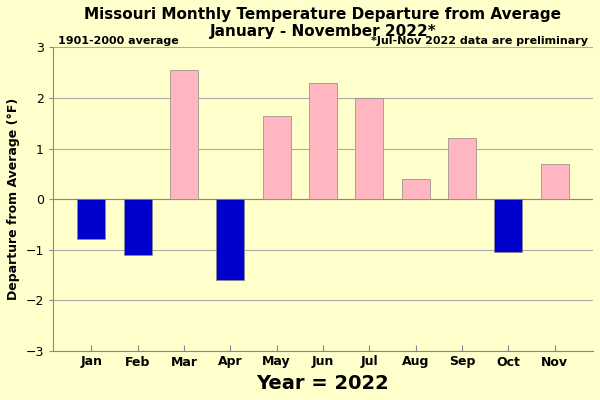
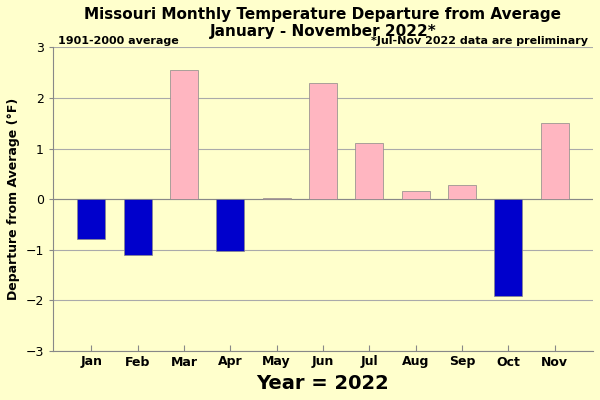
Apr: -1.60 -> -1.02
May: 1.65 -> 0.02
Jul: 2.00 -> 1.10
Aug: 0.40 -> 0.16
Sep: 1.20 -> 0.28
Oct: -1.05 -> -1.92
Nov: 0.70 -> 1.50
